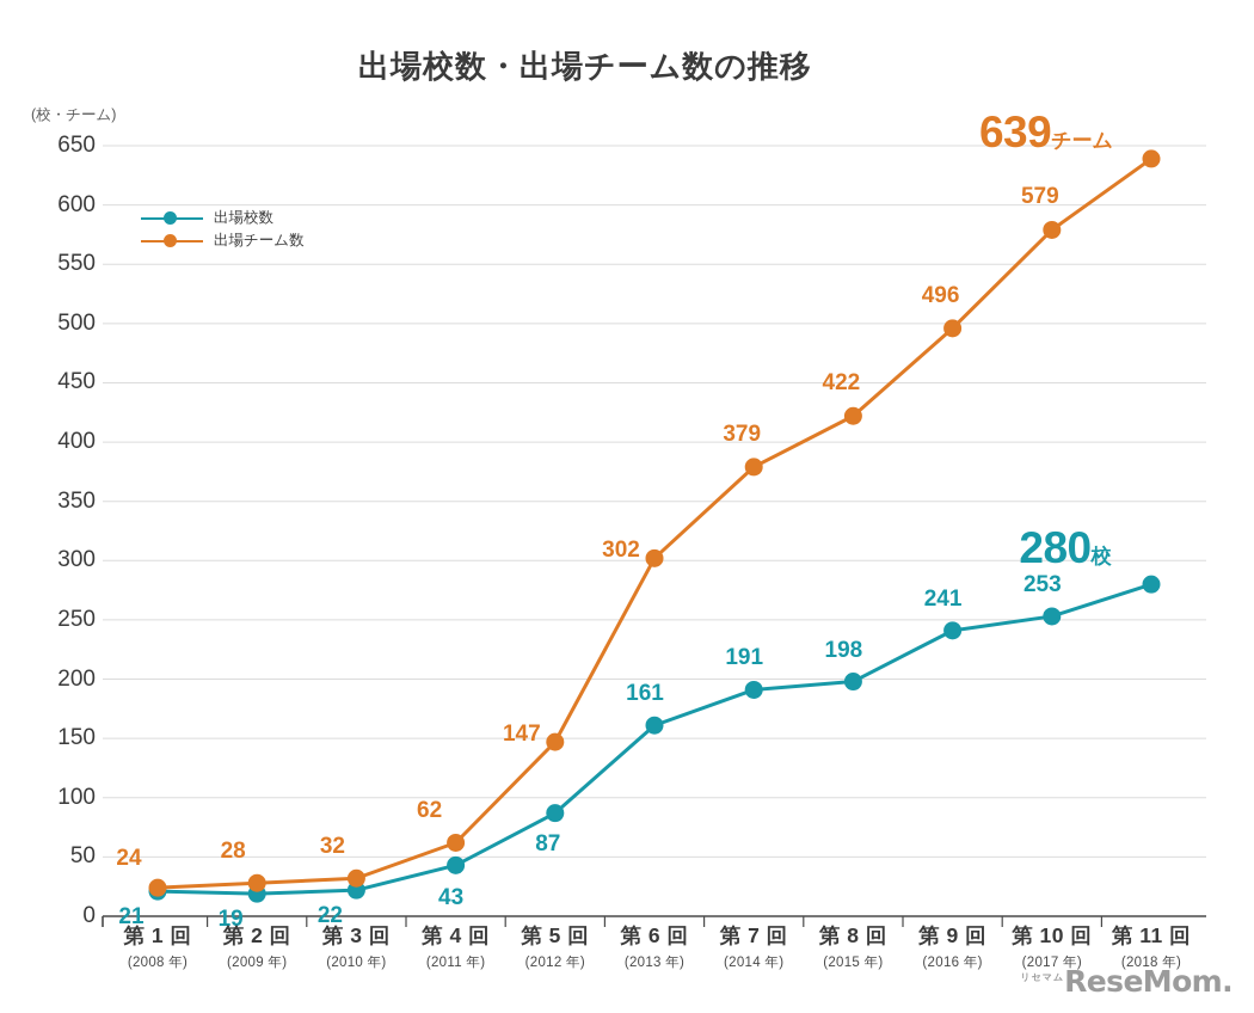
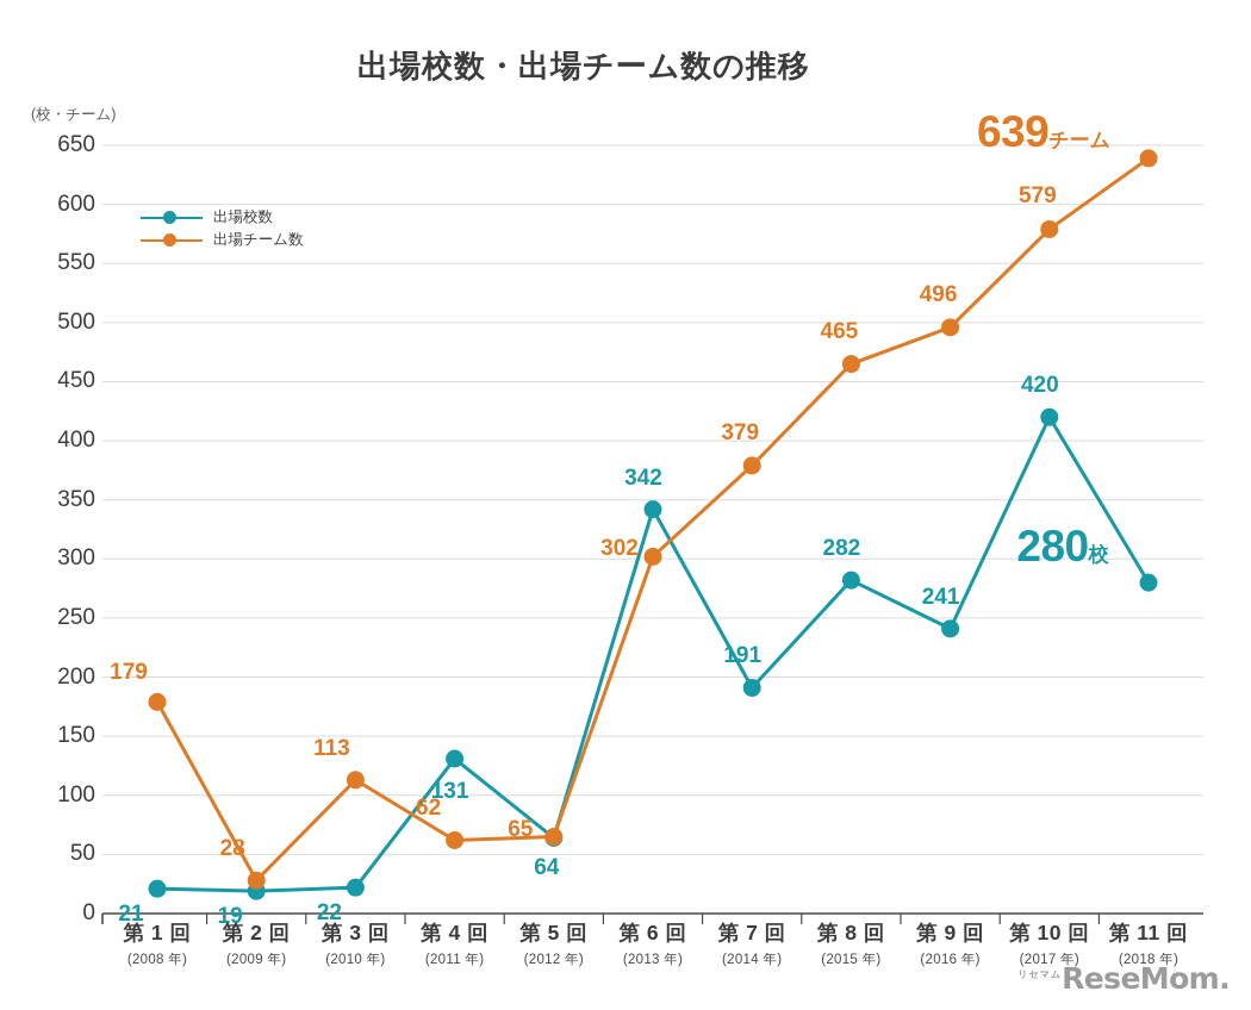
出場チーム数/第 1 回: 24 -> 179
出場チーム数/第 3 回: 32 -> 113
出場校数/第 4 回: 43 -> 131
出場校数/第 5 回: 87 -> 64
出場チーム数/第 5 回: 147 -> 65
出場校数/第 6 回: 161 -> 342
出場校数/第 8 回: 198 -> 282
出場チーム数/第 8 回: 422 -> 465
出場校数/第 10 回: 253 -> 420
